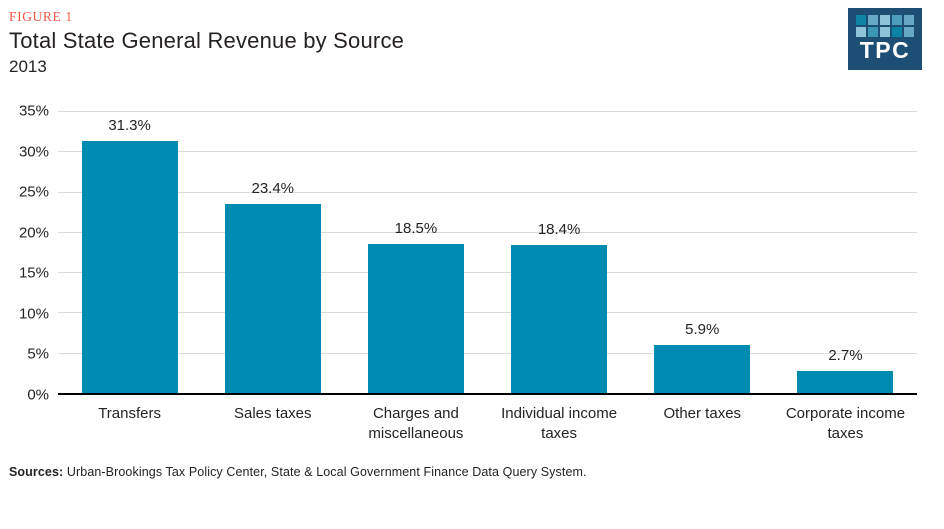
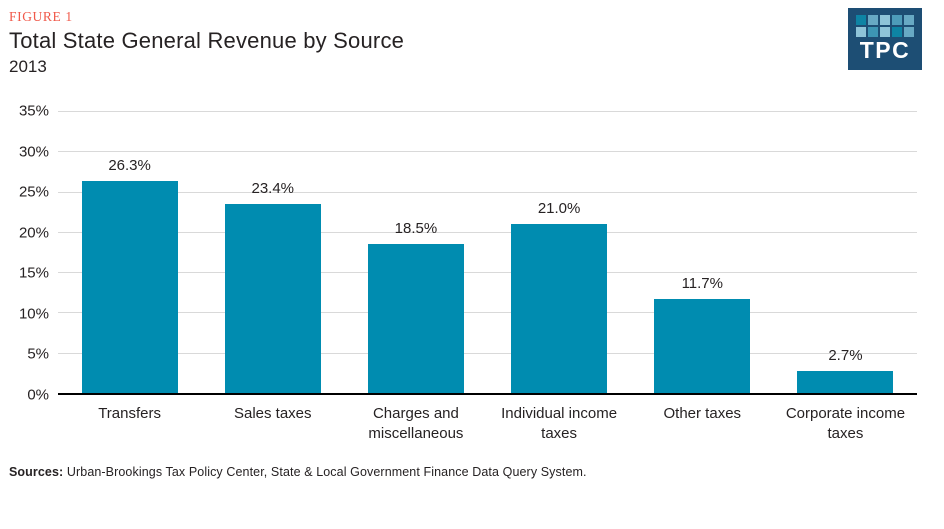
Transfers: 31.3% -> 26.3%
Individual income taxes: 18.4% -> 21.0%
Other taxes: 5.9% -> 11.7%
